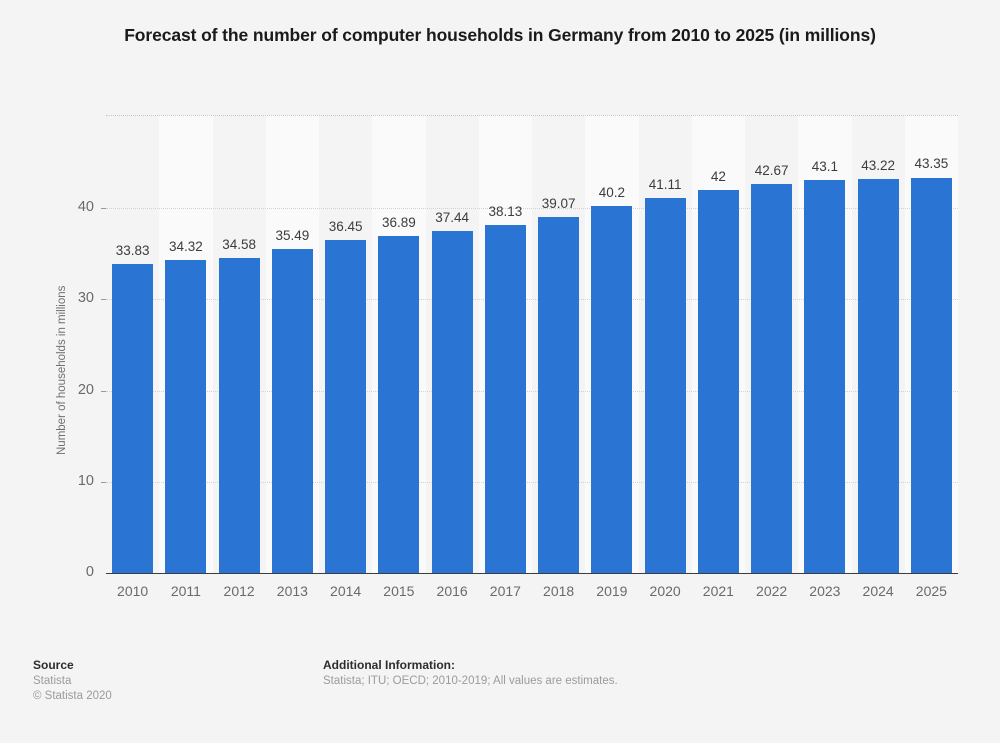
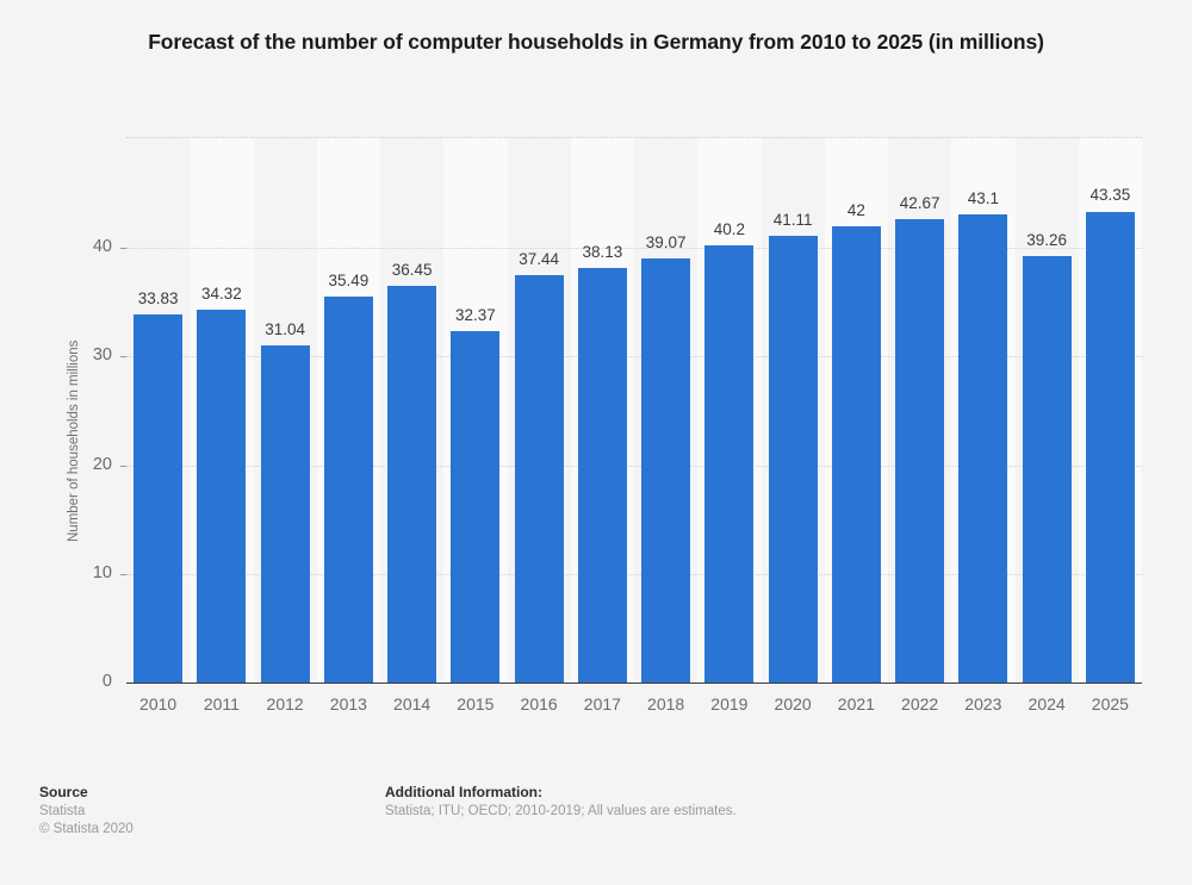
2012: 34.58 -> 31.04
2015: 36.89 -> 32.37
2024: 43.22 -> 39.26
